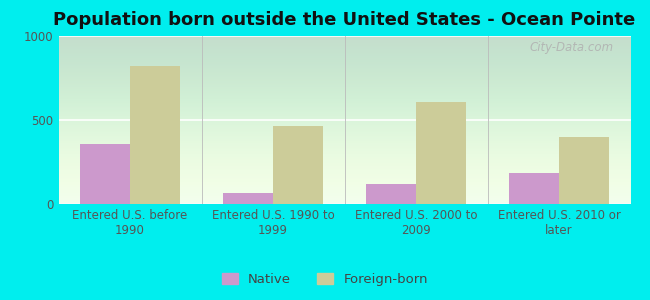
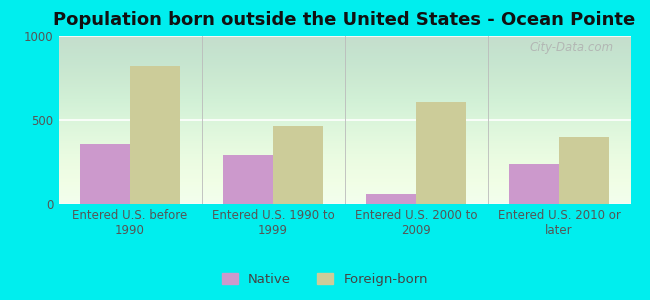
Native/Entered U.S. 1990 to 1999: 60 -> 290
Native/Entered U.S. 2000 to 2009: 120 -> 60
Native/Entered U.S. 2010 or later: 180 -> 240
